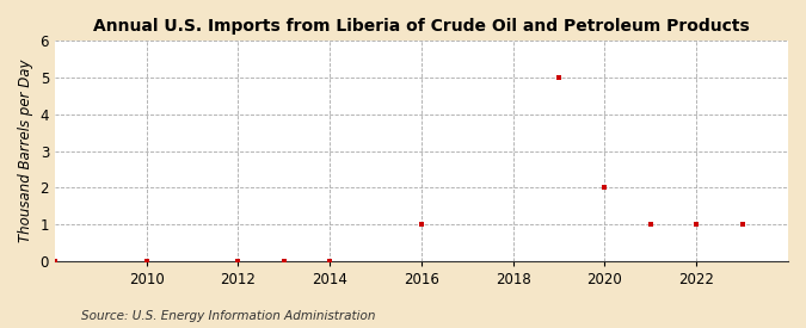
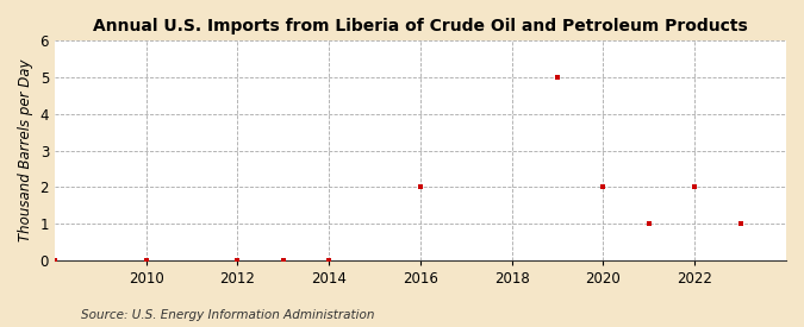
2016: 1 -> 2
2022: 1 -> 2
